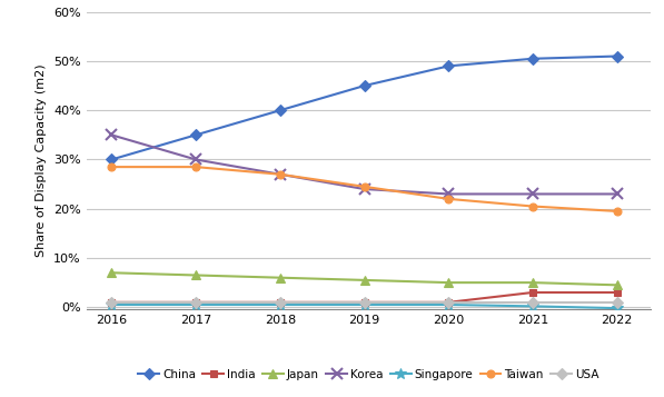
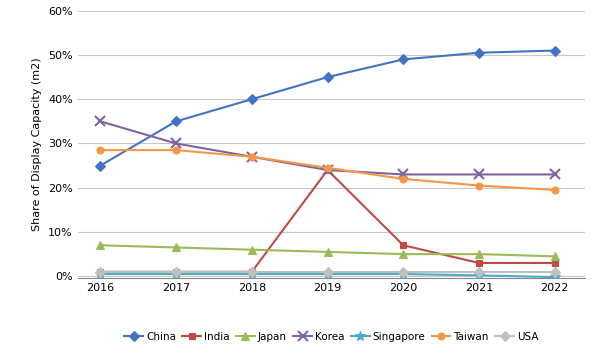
China/2016: 30.0% -> 25.0%
India/2019: 1% -> 24%
India/2020: 1% -> 7%
